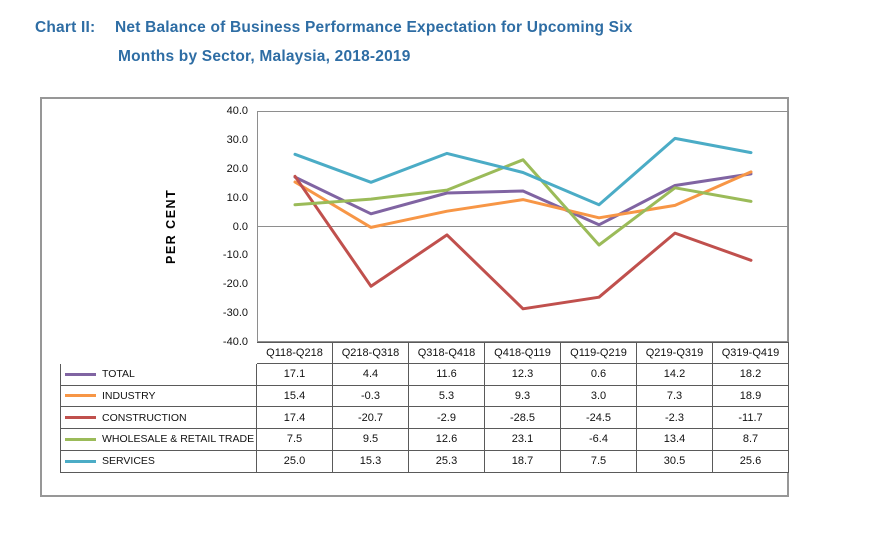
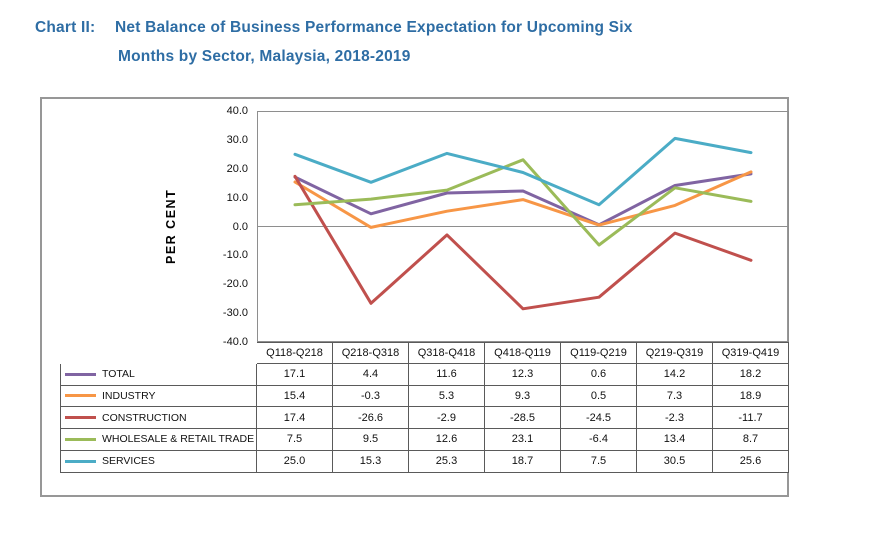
CONSTRUCTION/Q218-Q318: -20.7 -> -26.6
INDUSTRY/Q119-Q219: 3.0 -> 0.5
